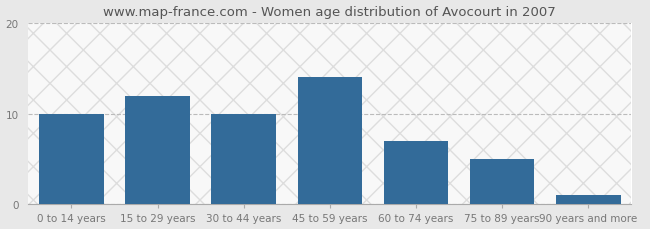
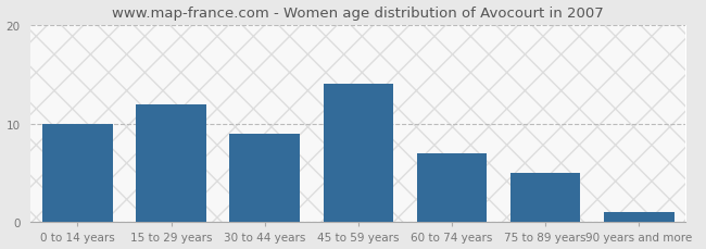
30 to 44 years: 10 -> 9
